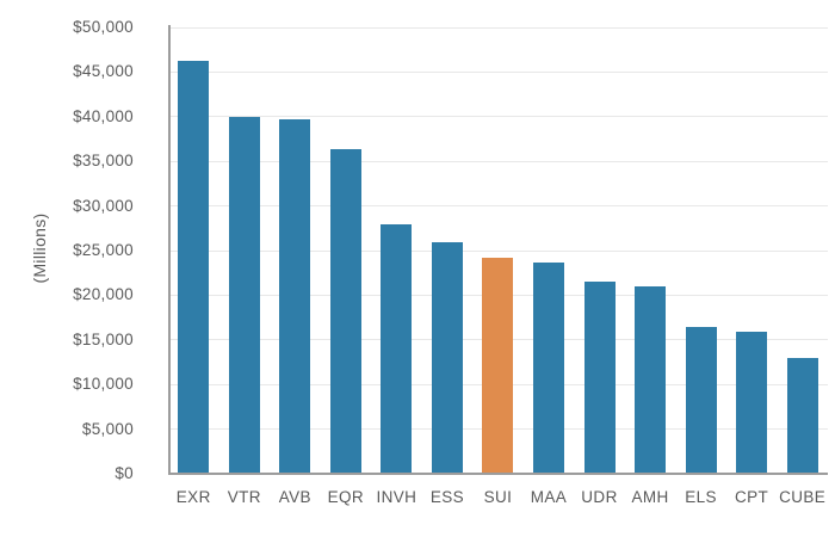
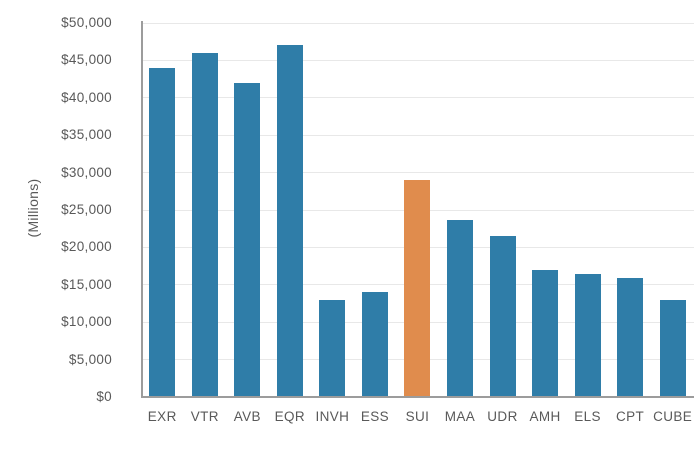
EXR: $46000 -> $44000
VTR: $40000 -> $46000
AVB: $40000 -> $42000
EQR: $36000 -> $47000
INVH: $28000 -> $13000
ESS: $26000 -> $14000
SUI: $24000 -> $29000
AMH: $21000 -> $17000
